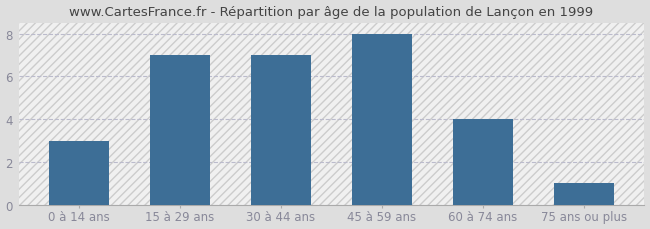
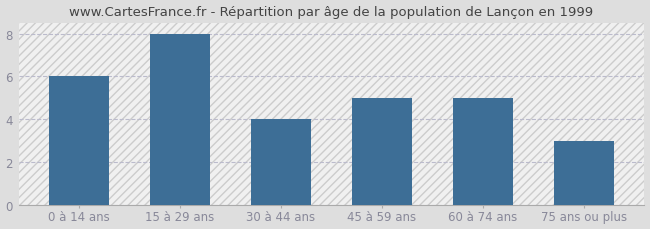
0 à 14 ans: 3 -> 6
15 à 29 ans: 7 -> 8
30 à 44 ans: 7 -> 4
45 à 59 ans: 8 -> 5
60 à 74 ans: 4 -> 5
75 ans ou plus: 1 -> 3
